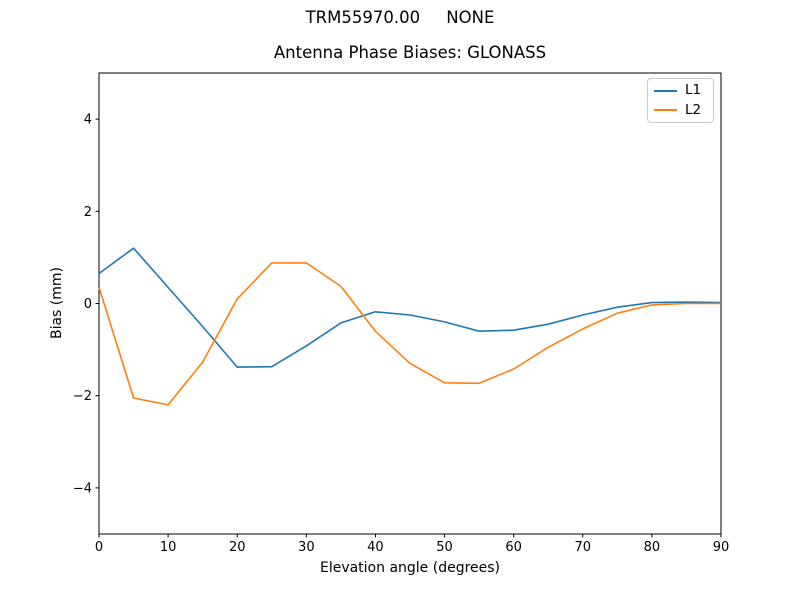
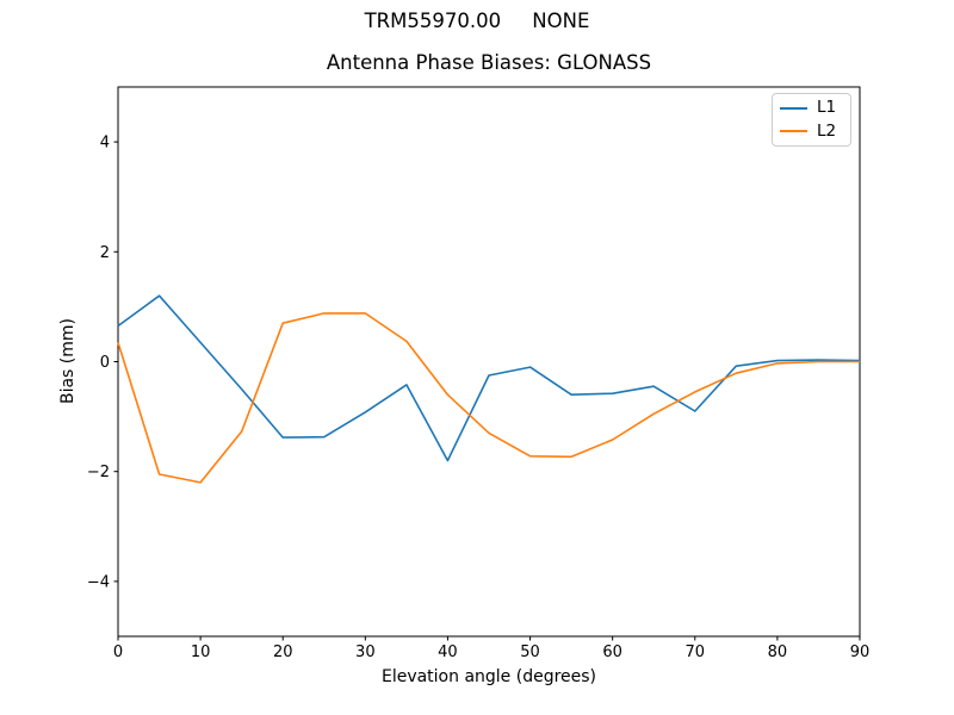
L2/20: 0.1 -> 0.7
L1/40: -0.2 -> -1.8
L1/50: -0.4 -> -0.1
L1/70: -0.2 -> -0.9
